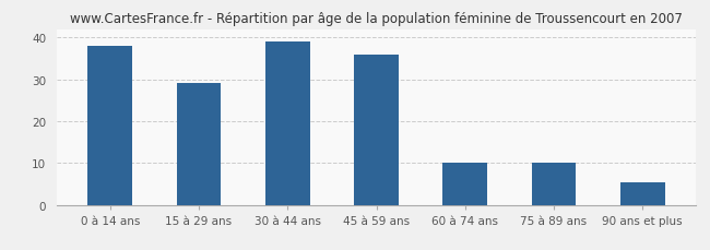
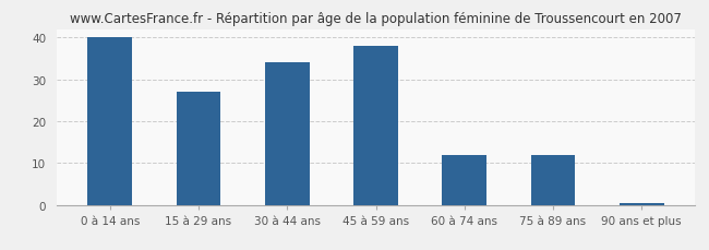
0 à 14 ans: 38.0 -> 40.0
15 à 29 ans: 29.0 -> 27.0
30 à 44 ans: 39.0 -> 34.0
45 à 59 ans: 36.0 -> 38.0
60 à 74 ans: 10.0 -> 12.0
75 à 89 ans: 10.0 -> 12.0
90 ans et plus: 5.5 -> 0.5
